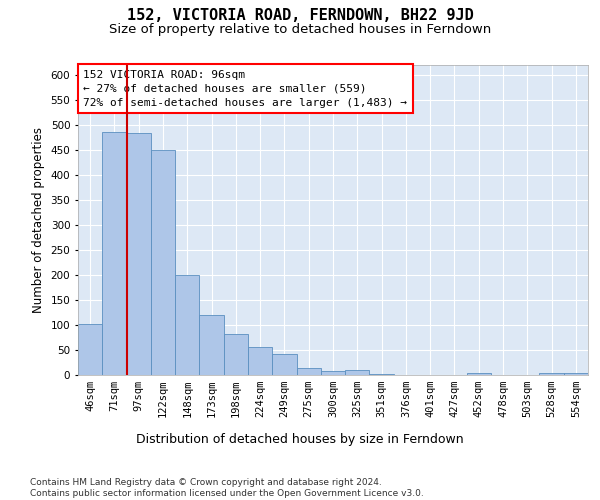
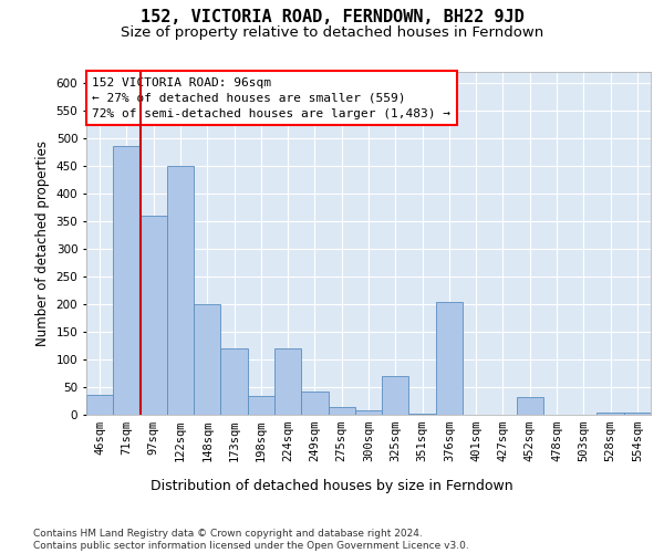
46sqm: 103 -> 36
97sqm: 485 -> 360
198sqm: 82 -> 34
224sqm: 57 -> 120
325sqm: 10 -> 70
376sqm: 1 -> 204
452sqm: 5 -> 32
